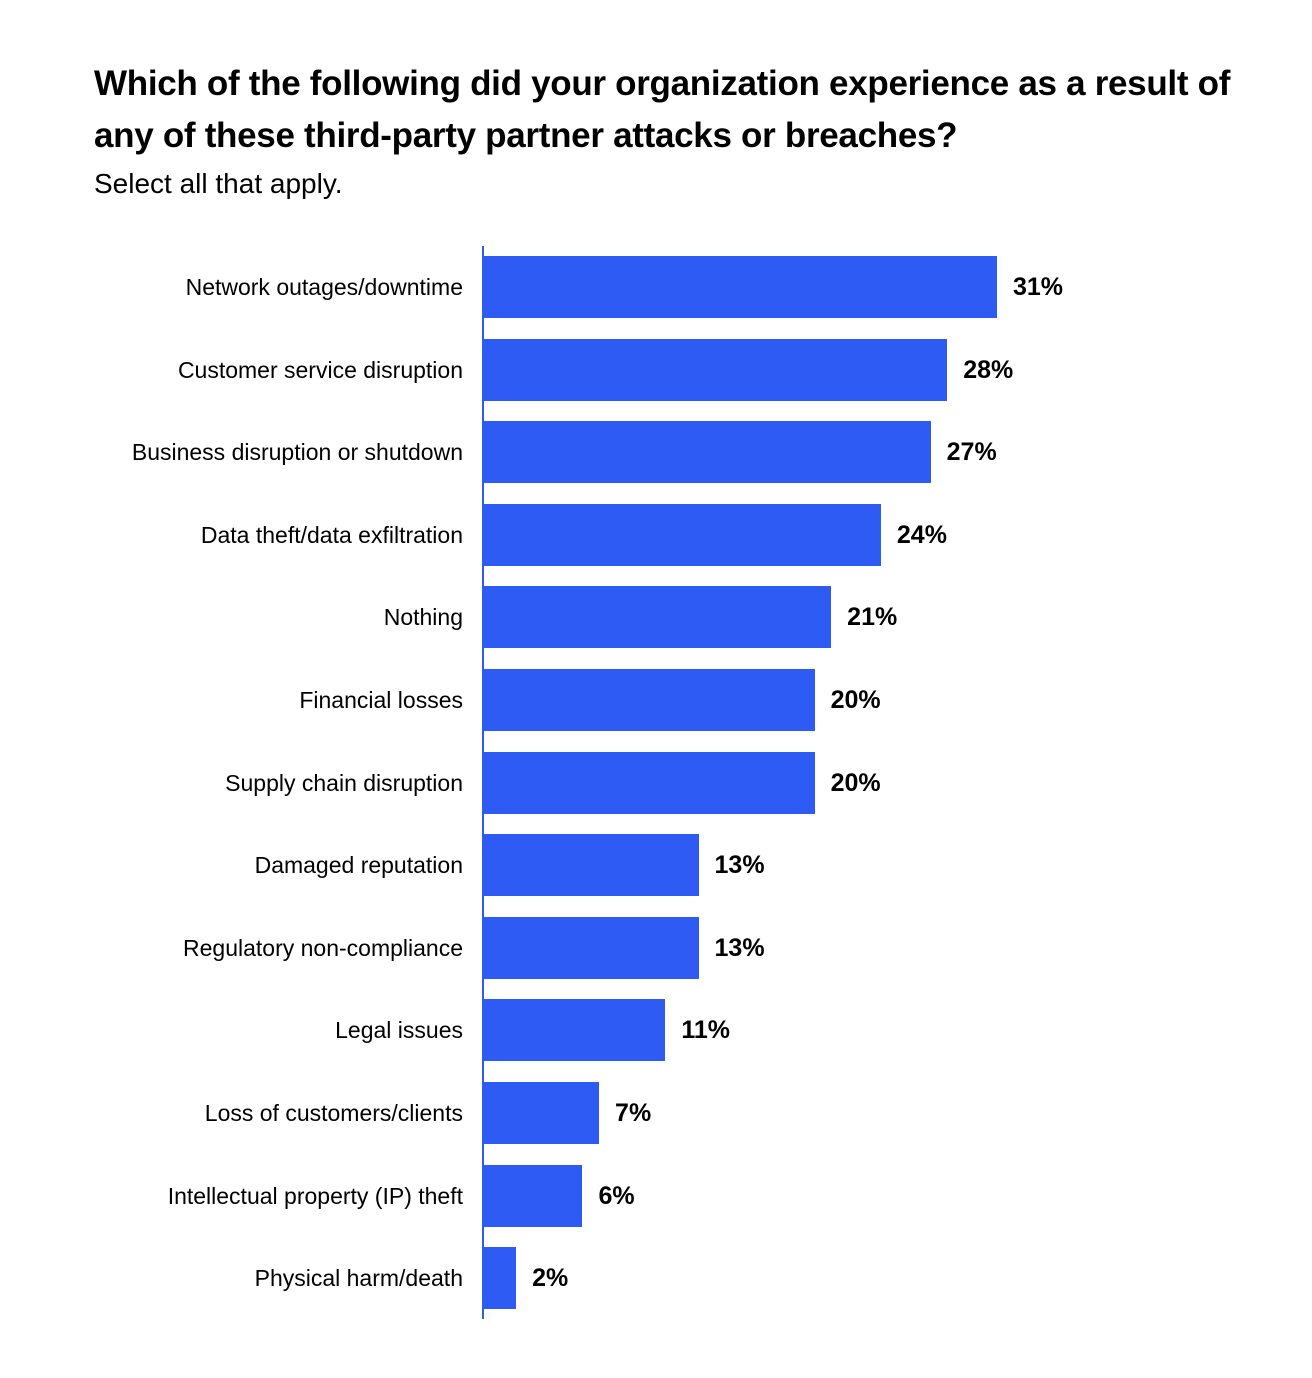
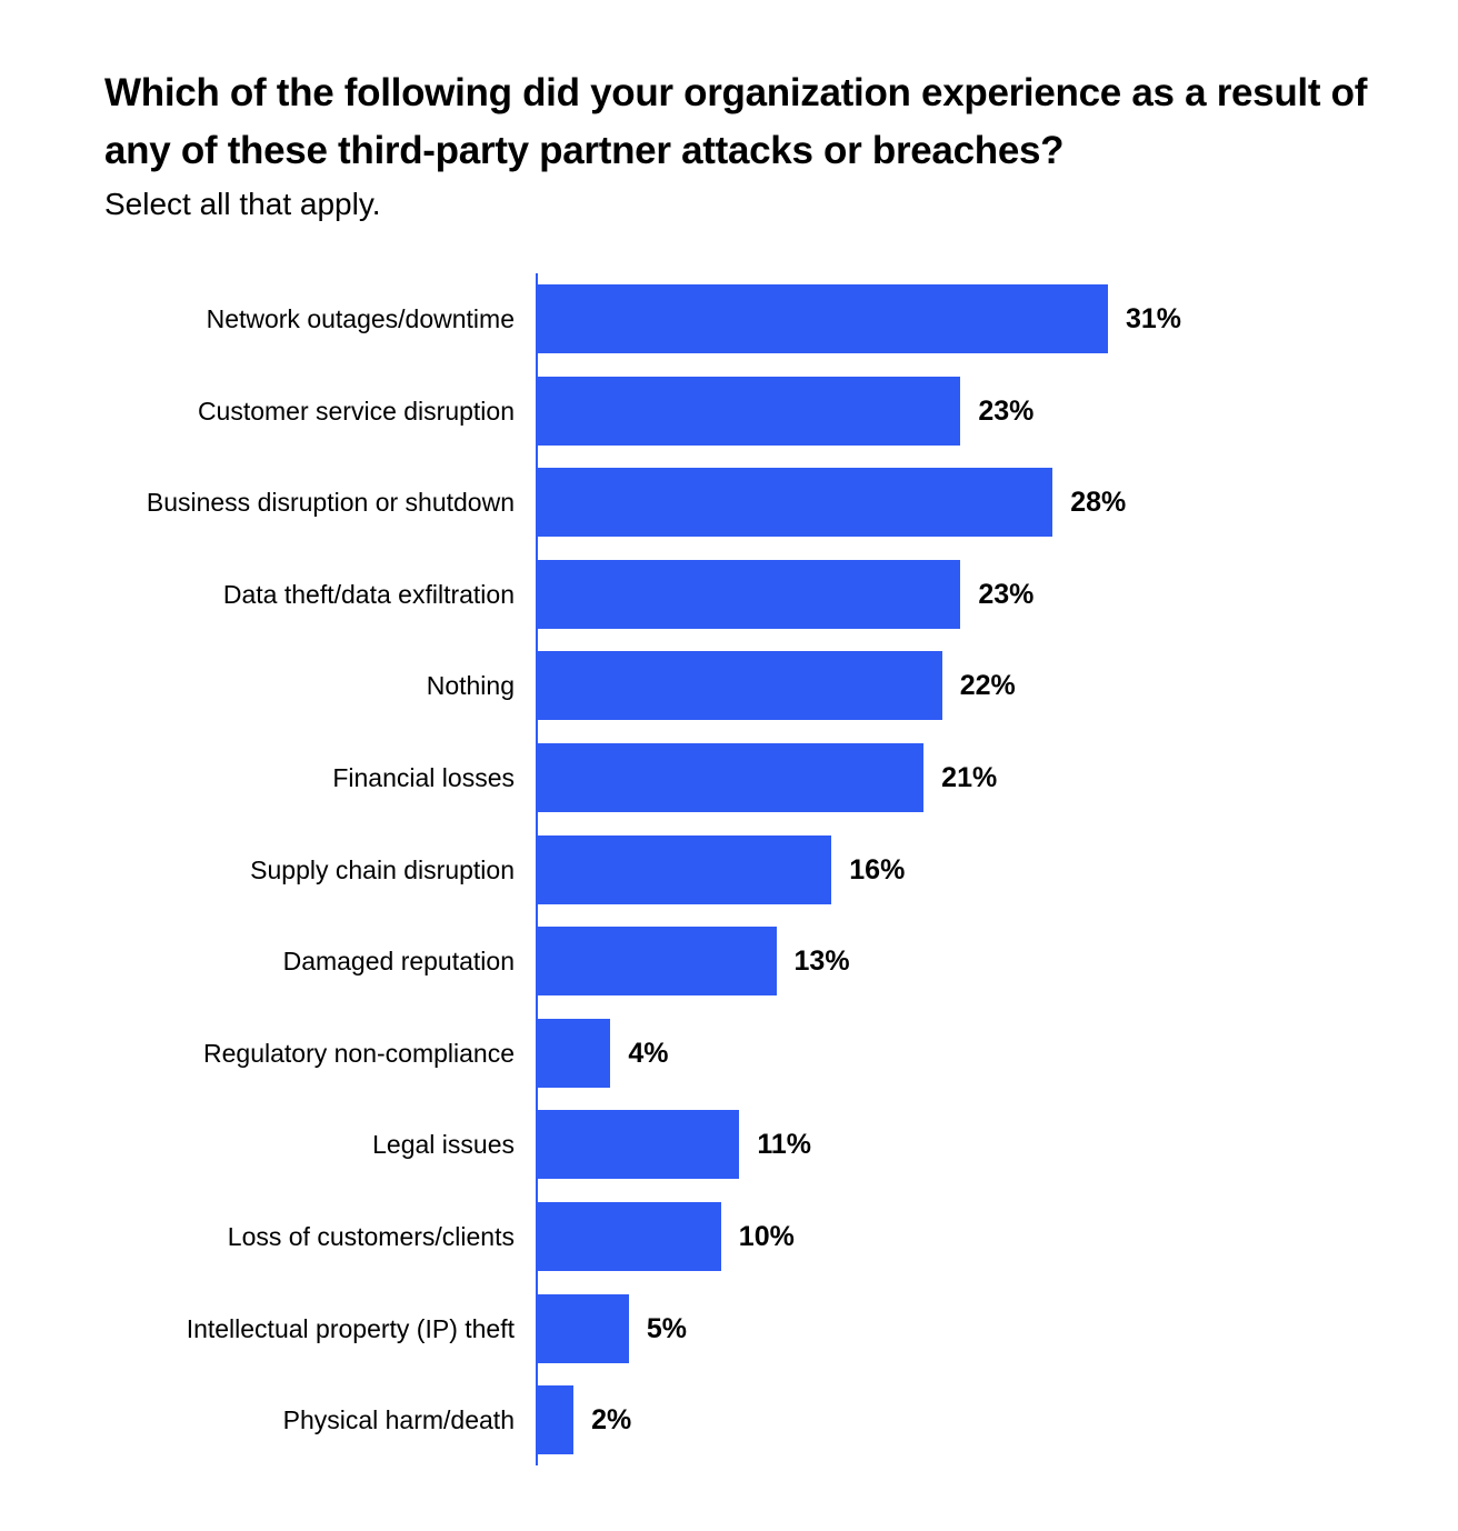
Customer service disruption: 28% -> 23%
Business disruption or shutdown: 27% -> 28%
Data theft/data exfiltration: 24% -> 23%
Nothing: 21% -> 22%
Financial losses: 20% -> 21%
Supply chain disruption: 20% -> 16%
Regulatory non-compliance: 13% -> 4%
Loss of customers/clients: 7% -> 10%
Intellectual property (IP) theft: 6% -> 5%
